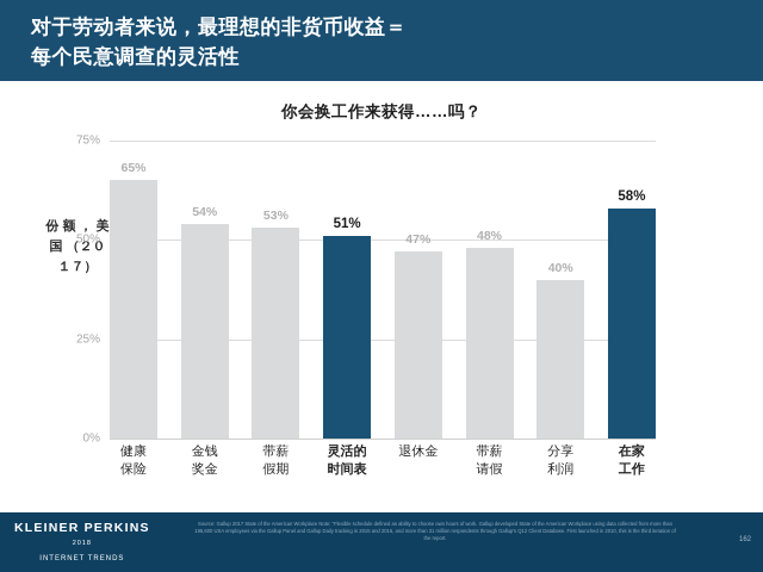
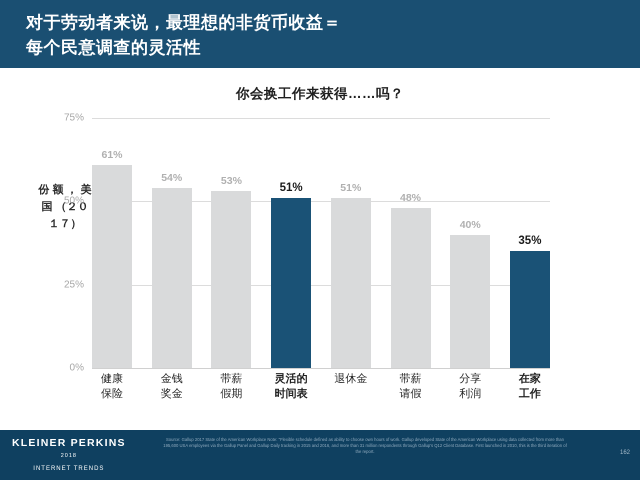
健康 保险: 65% -> 61%
退休金: 47% -> 51%
在家 工作: 58% -> 35%
